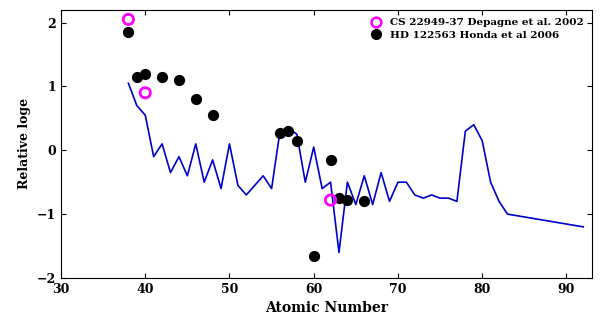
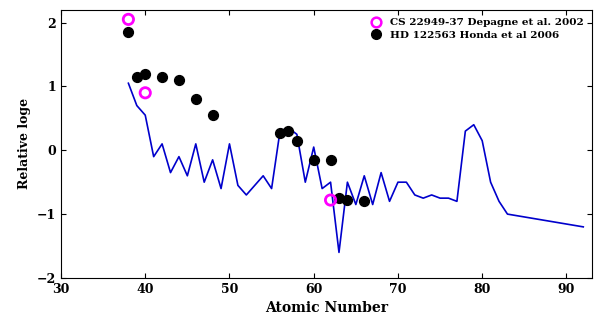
HD 122563 Honda et al 2006/60: -1.66 -> -0.15
